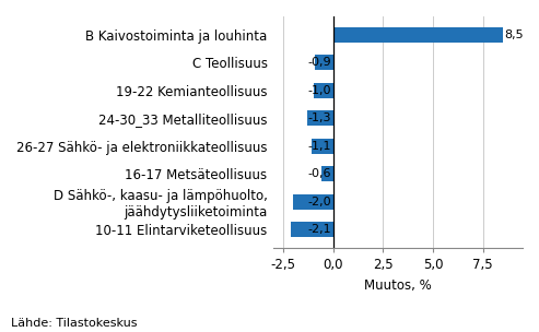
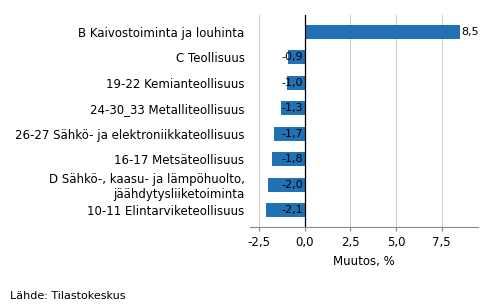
26-27 Sähkö- ja elektroniikkateollisuus: -1,1 -> -1,7
16-17 Metsäteollisuus: -0,6 -> -1,8
